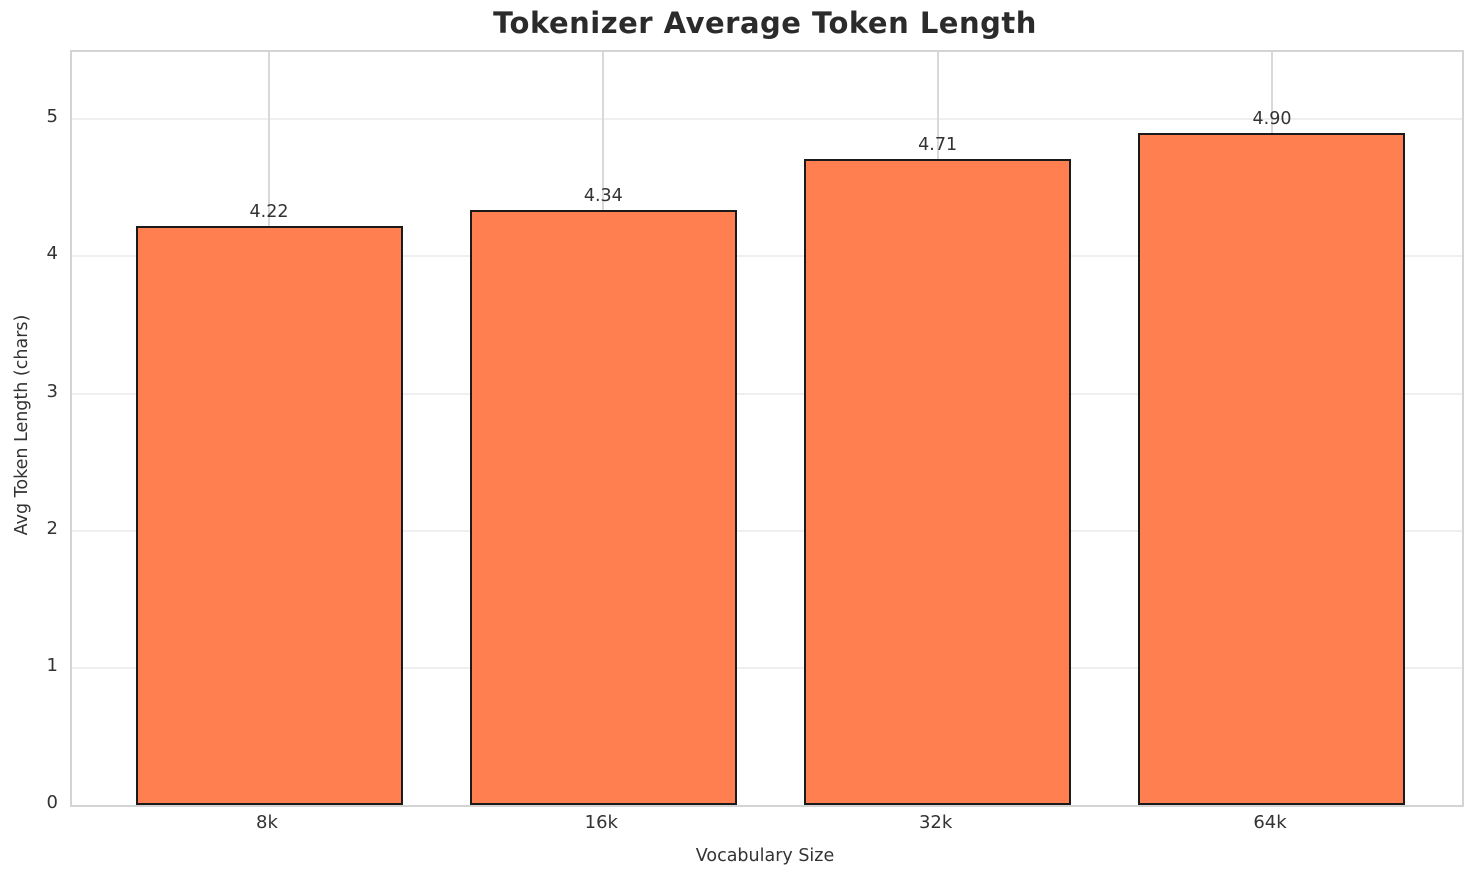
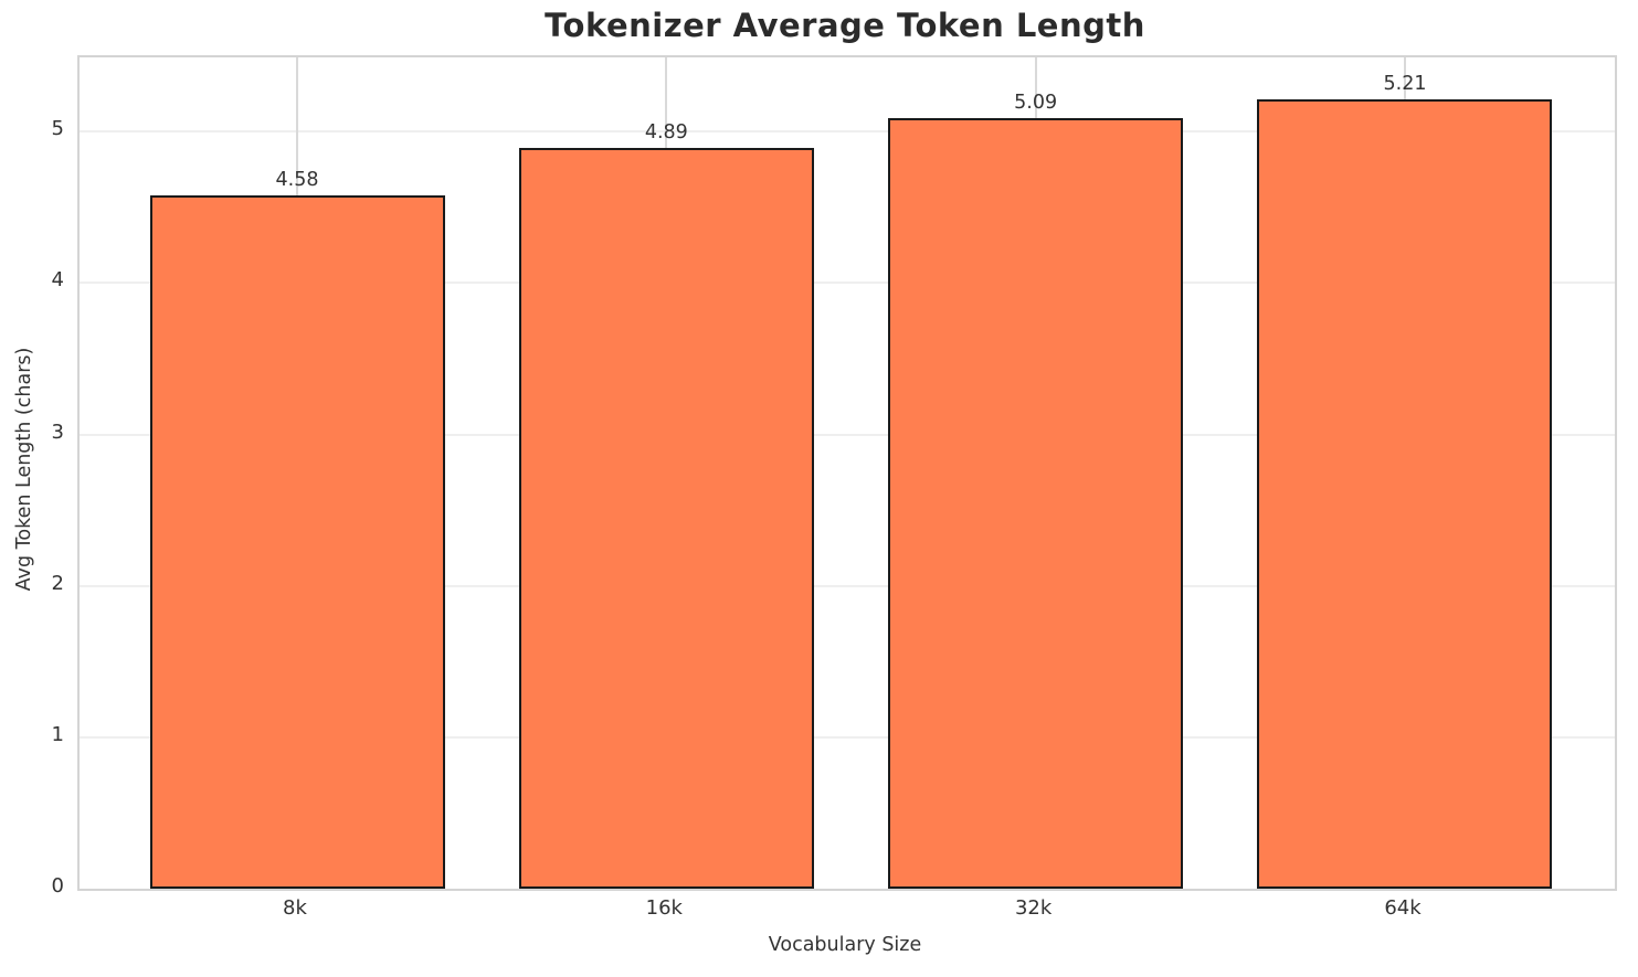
8k: 4.22 -> 4.58
16k: 4.34 -> 4.89
32k: 4.71 -> 5.09
64k: 4.90 -> 5.21
